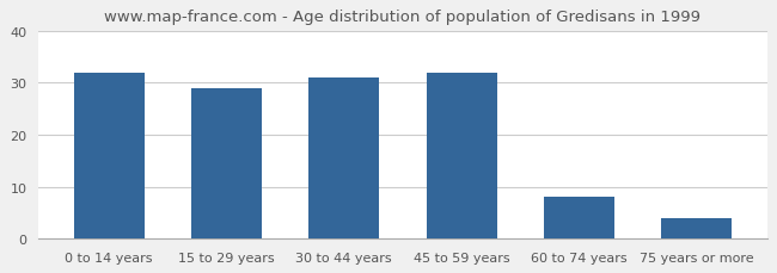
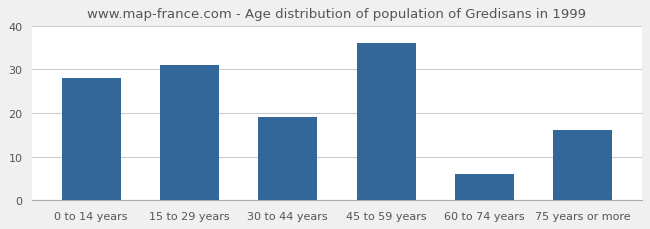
0 to 14 years: 32 -> 28
15 to 29 years: 29 -> 31
30 to 44 years: 31 -> 19
45 to 59 years: 32 -> 36
60 to 74 years: 8 -> 6
75 years or more: 4 -> 16
